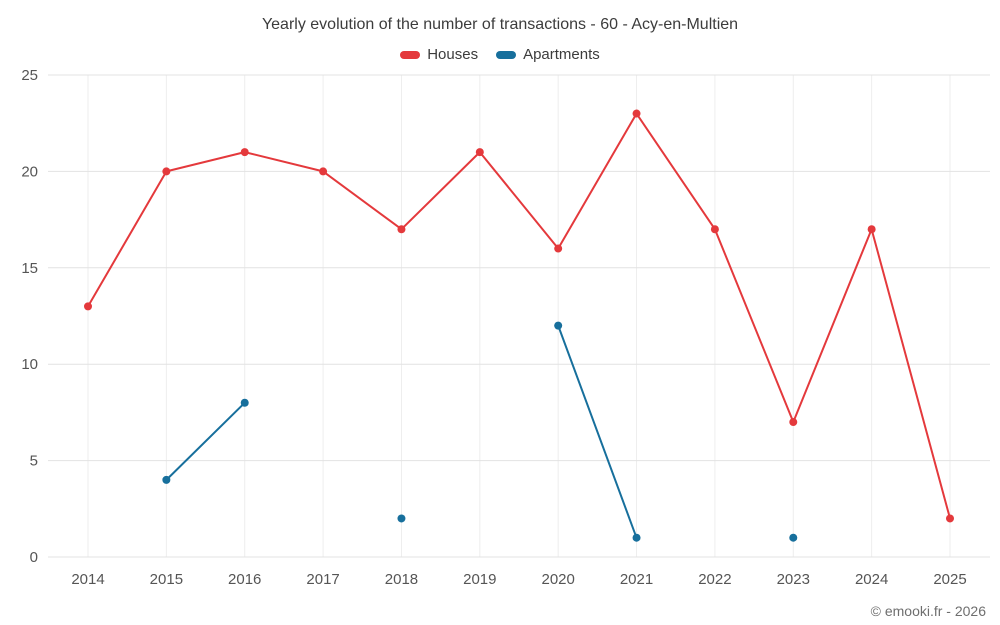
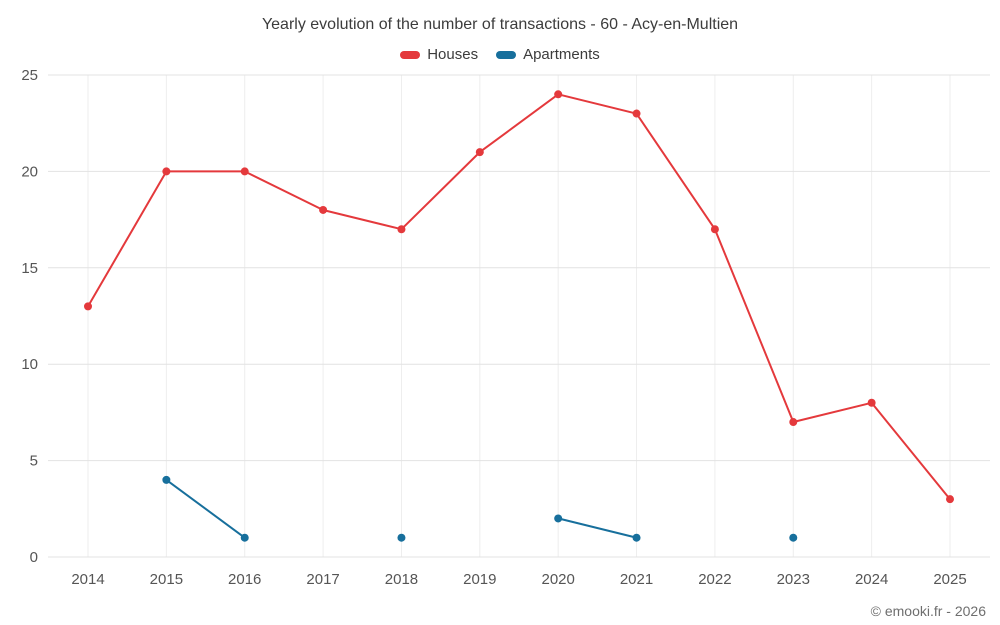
Houses/2016: 21 -> 20
Apartments/2016: 8 -> 1
Houses/2017: 20 -> 18
Apartments/2018: 2 -> 1
Houses/2020: 16 -> 24
Apartments/2020: 12 -> 2
Houses/2024: 17 -> 8
Houses/2025: 2 -> 3
